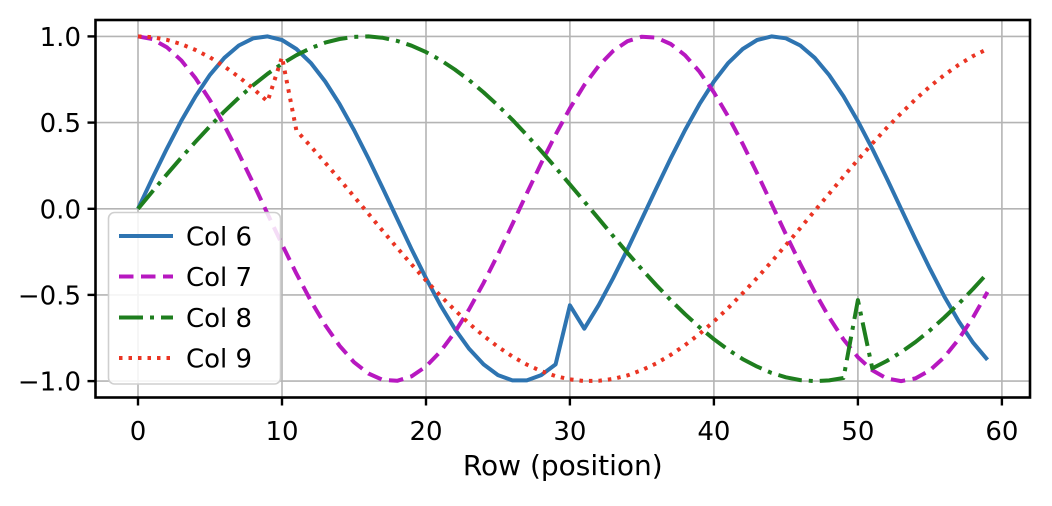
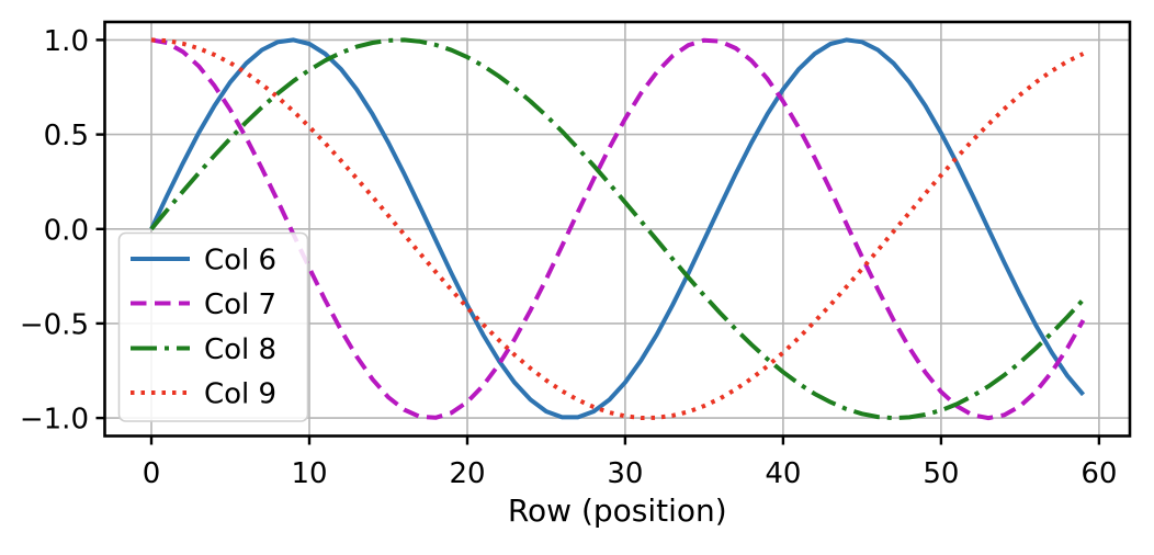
Col 9/10: 0.88 -> 0.54
Col 6/30: -0.56 -> -0.81
Col 8/50: -0.53 -> -0.96
